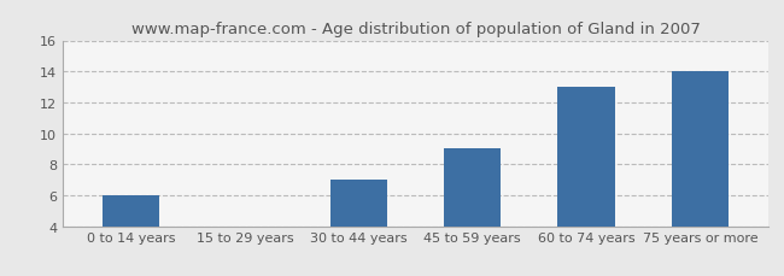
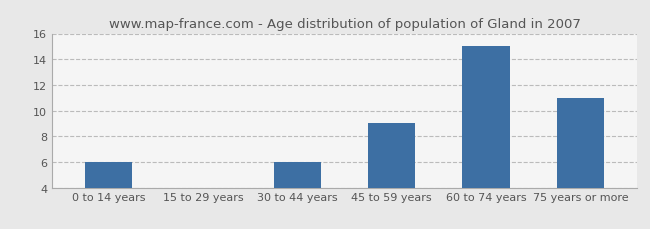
30 to 44 years: 7 -> 6
60 to 74 years: 13 -> 15
75 years or more: 14 -> 11
